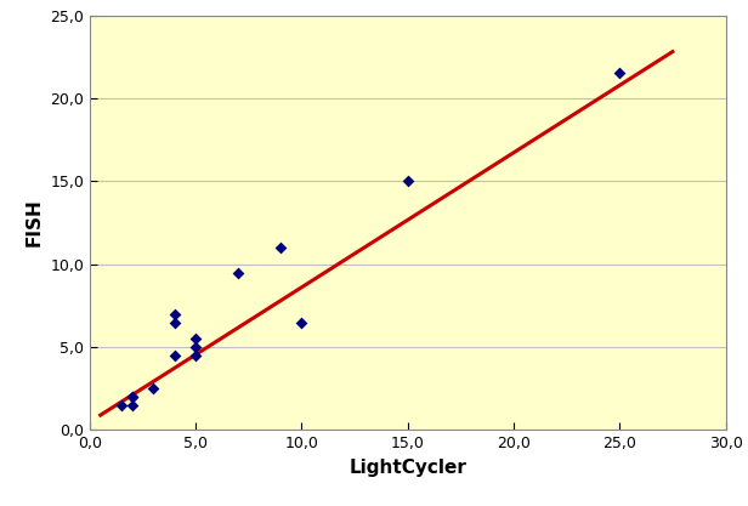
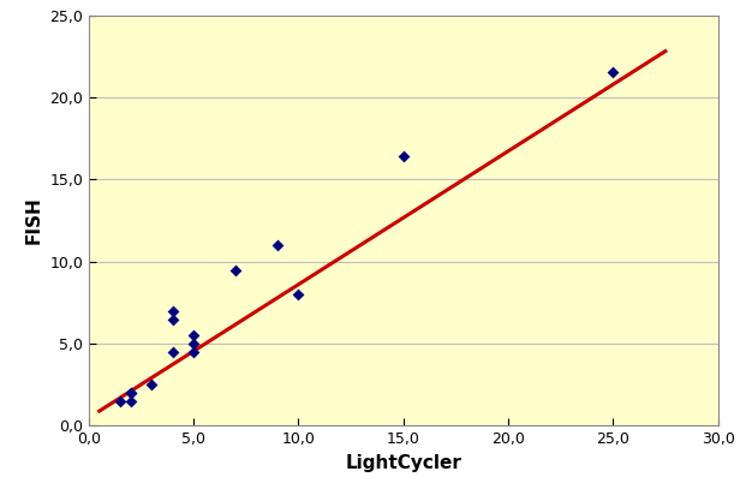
10,0: 6,5 -> 8,0
15,0: 15,0 -> 16,4
